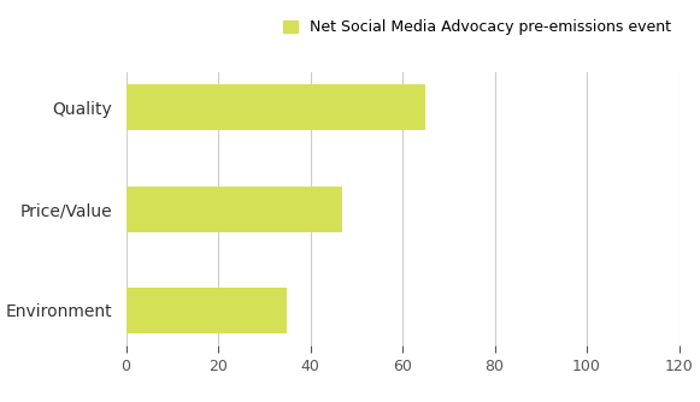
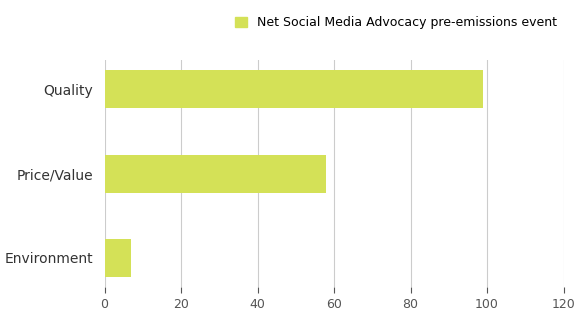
Quality: 65 -> 99
Price/Value: 47 -> 58
Environment: 35 -> 7
